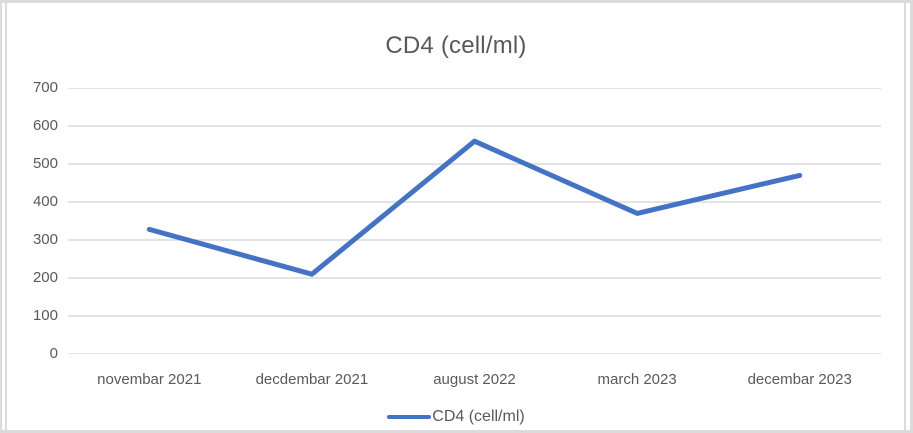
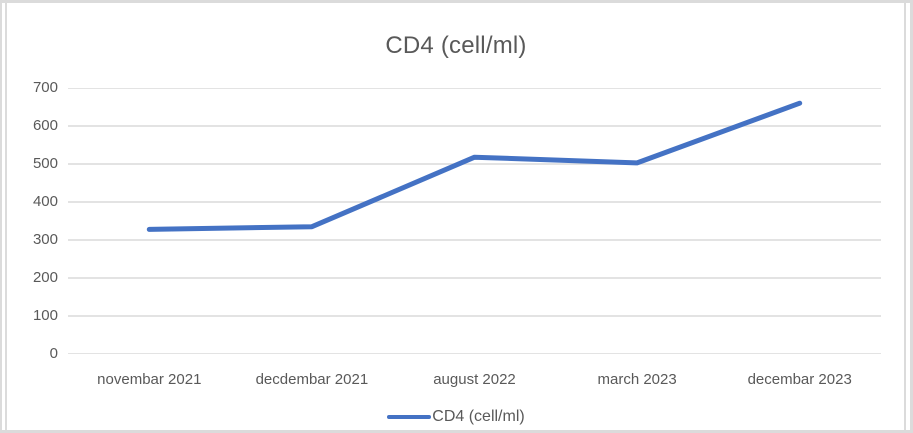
decdembar 2021: 210 -> 340
august 2022: 560 -> 520
march 2023: 370 -> 500
decembar 2023: 470 -> 660
